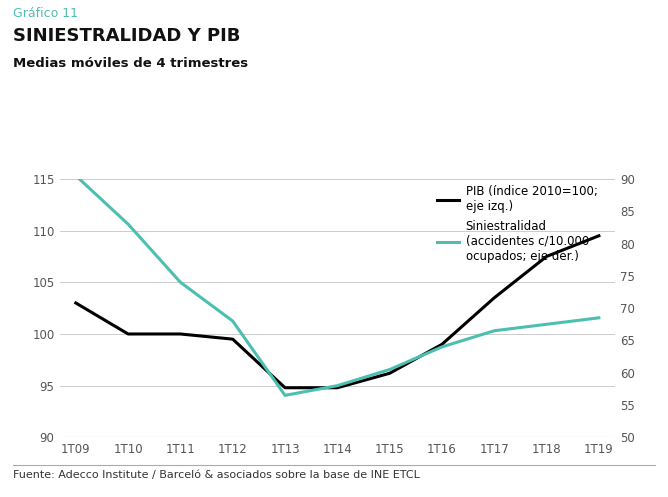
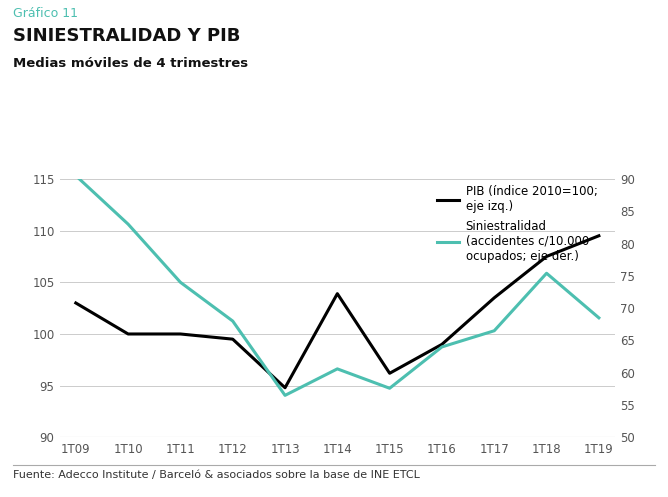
PIB (índice 2010=100; eje izq.)/1T14: 94.8 -> 103.9
Siniestralidad (accidentes c/10.000 ocupados; eje der.)/1T14: 58.0 -> 60.6
Siniestralidad (accidentes c/10.000 ocupados; eje der.)/1T15: 60.5 -> 57.6
Siniestralidad (accidentes c/10.000 ocupados; eje der.)/1T18: 67.5 -> 75.4
